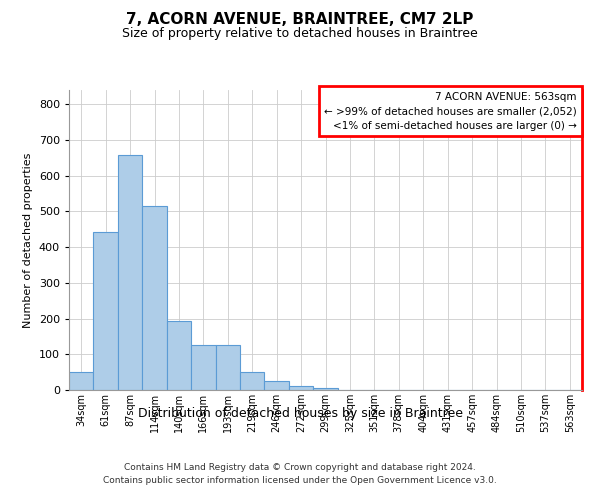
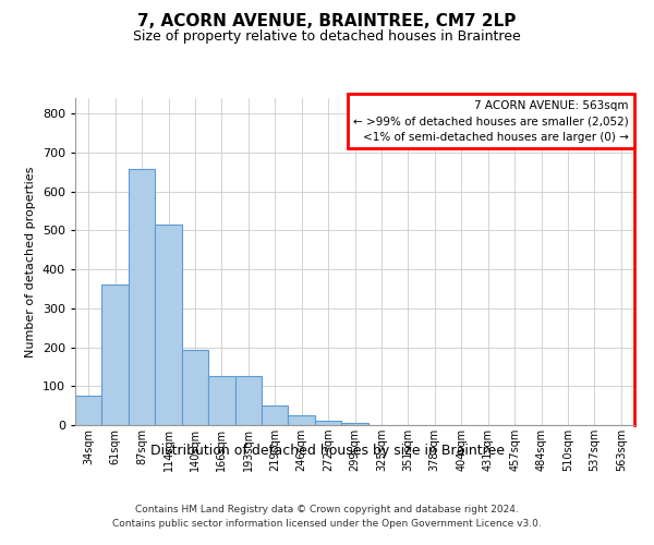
34sqm: 50 -> 75
61sqm: 443 -> 360
